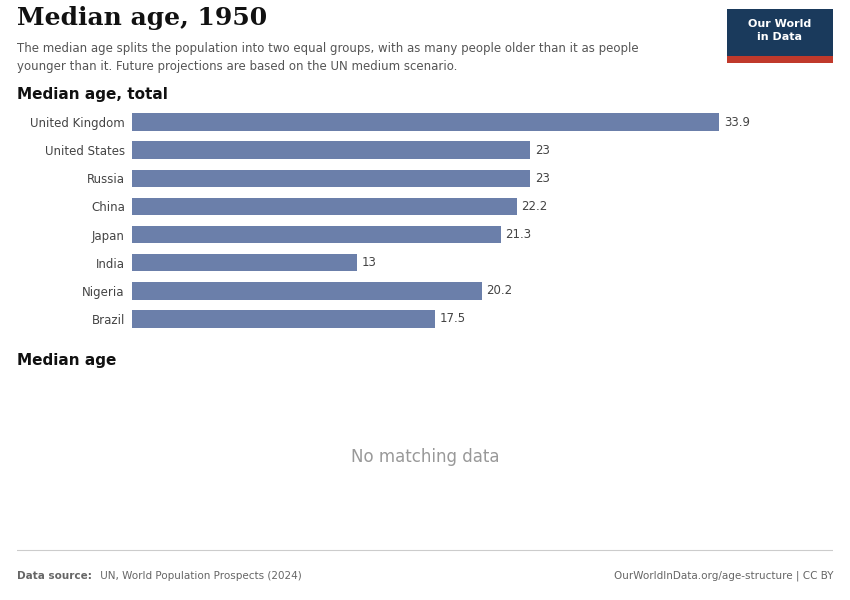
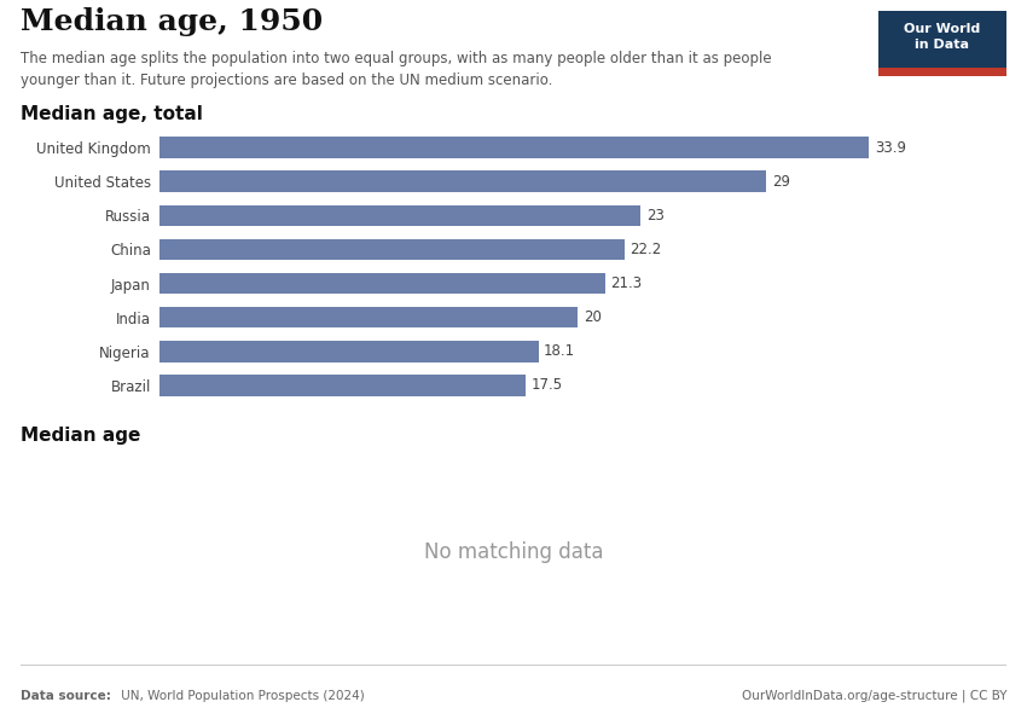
United States: 23 -> 29
India: 13 -> 20
Nigeria: 20.2 -> 18.1
